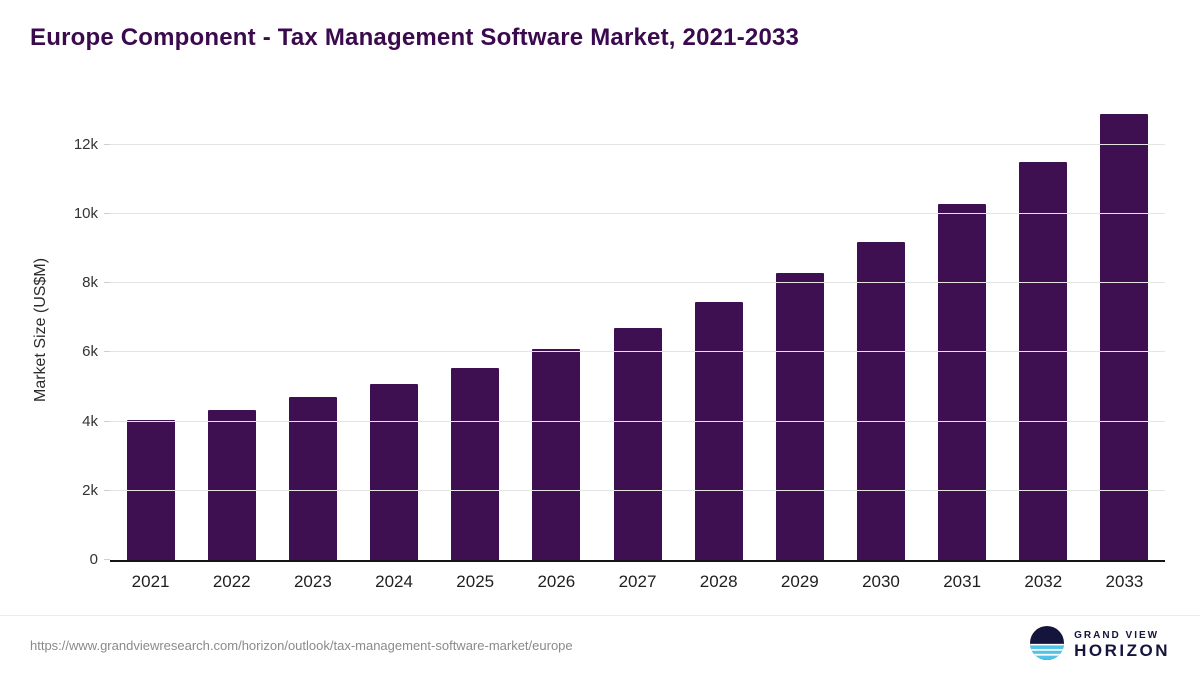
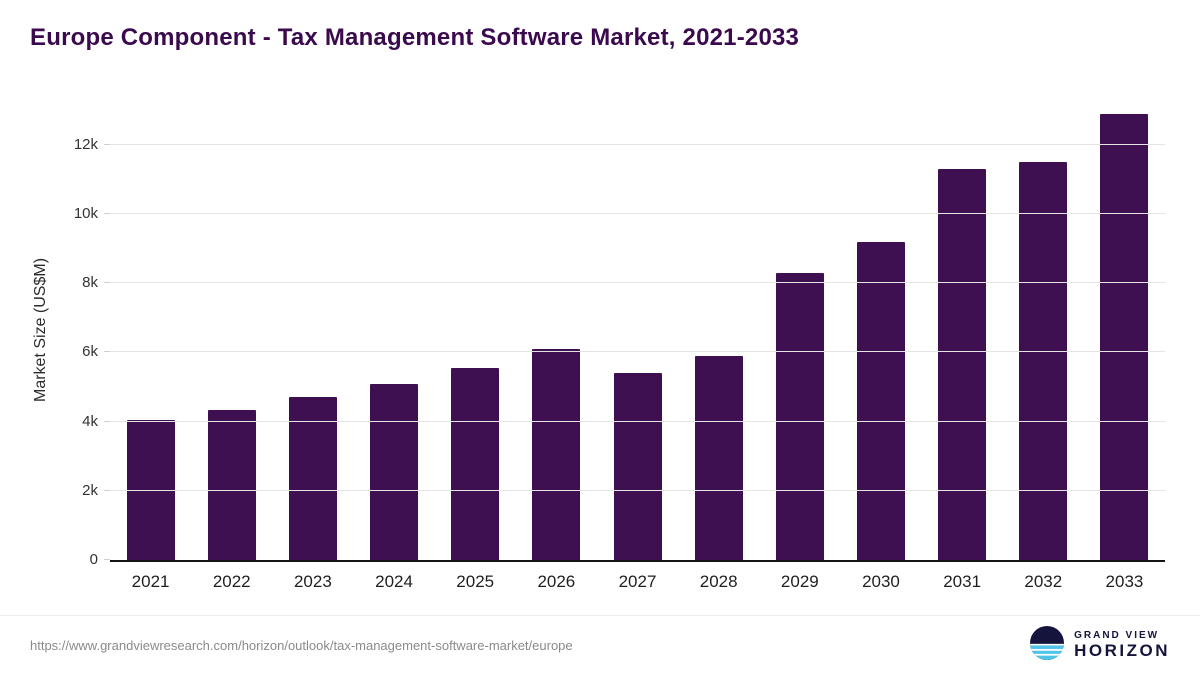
2027: 6.7k -> 5.4k
2028: 7.4k -> 5.9k
2031: 10.3k -> 11.3k
